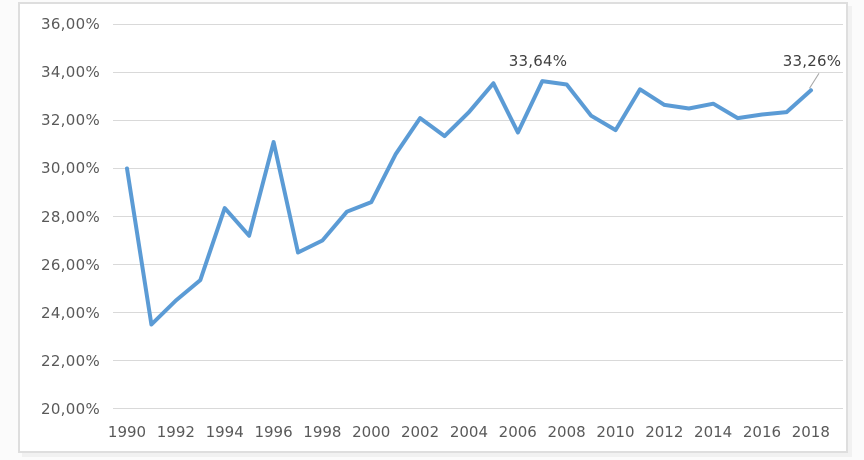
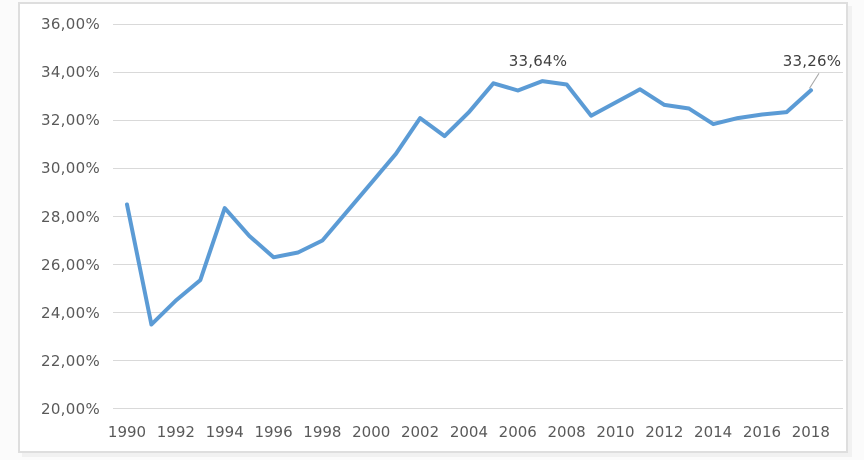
1990: 30,0% -> 28,5%
1996: 31,1% -> 26,3%
2000: 28,6% -> 29,4%
2006: 31,5% -> 33,2%
2010: 31,6% -> 32,8%
2014: 32,7% -> 31,9%
